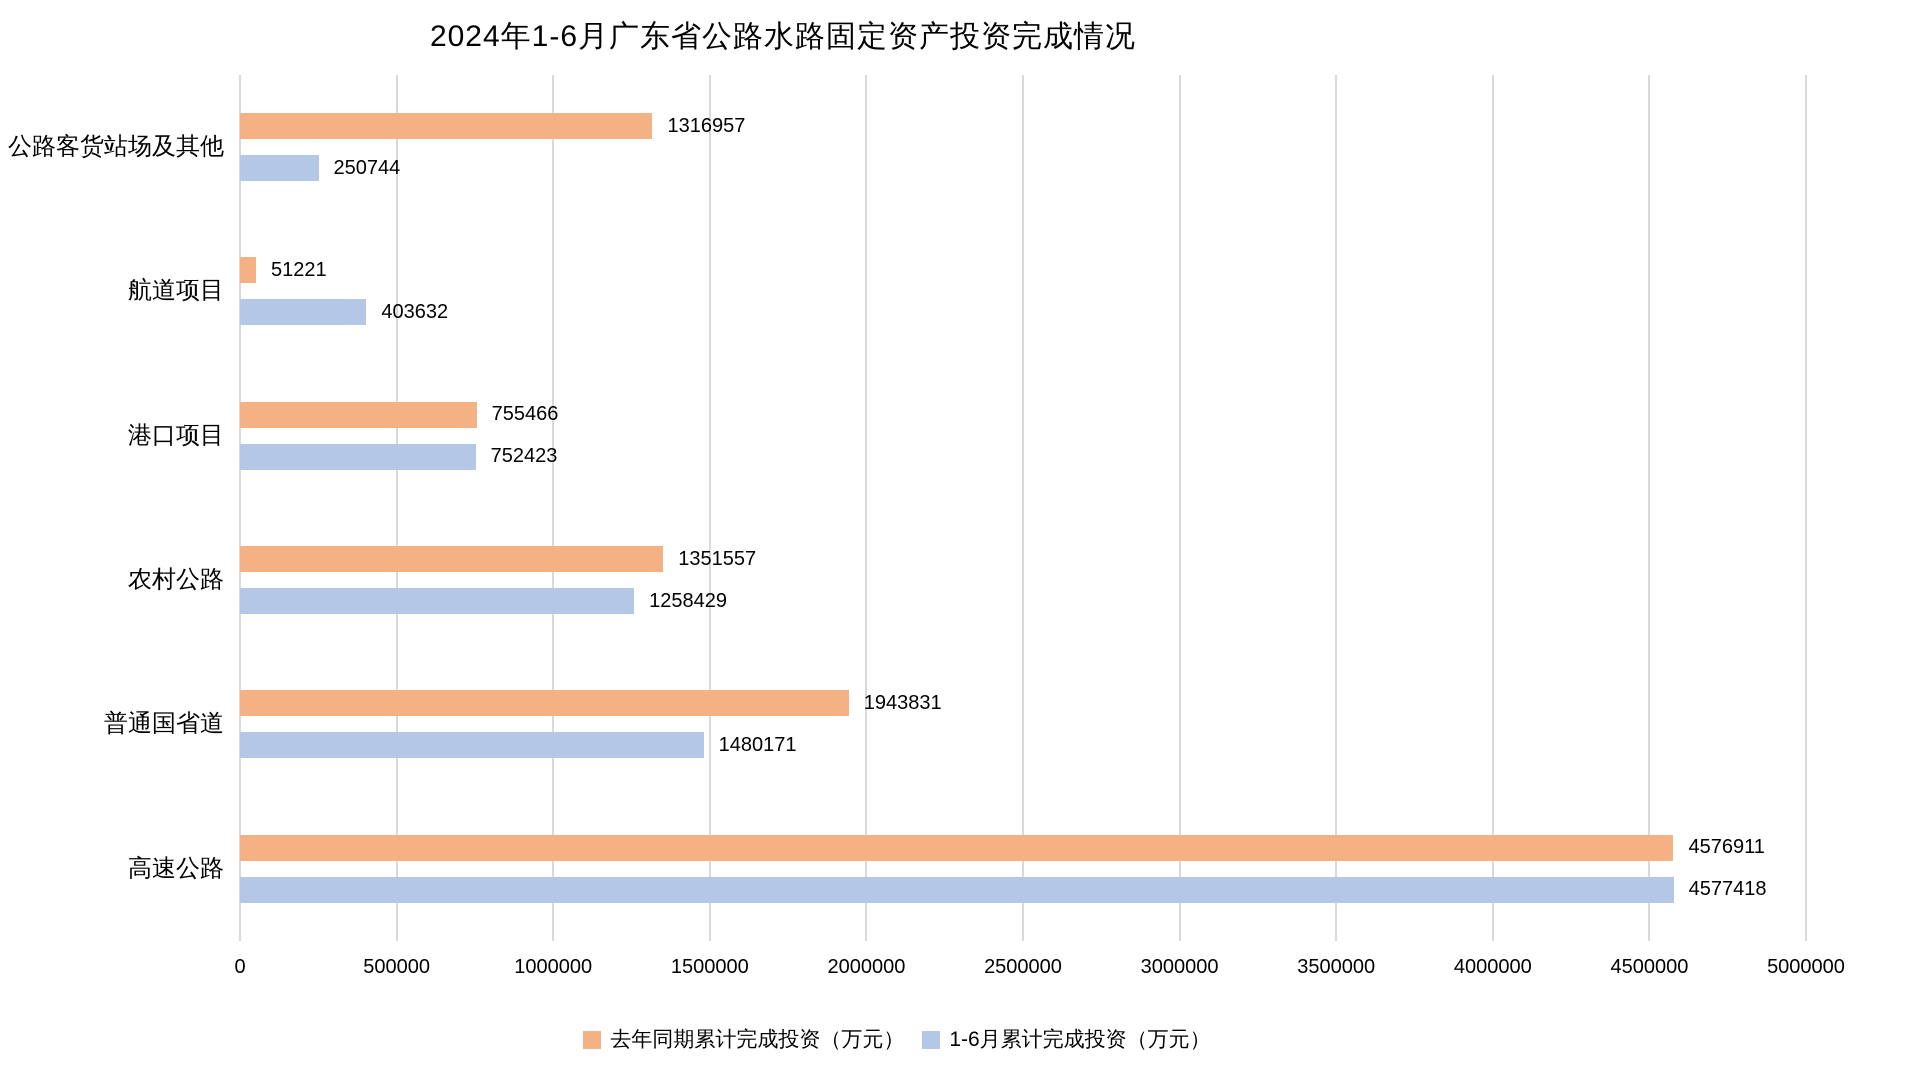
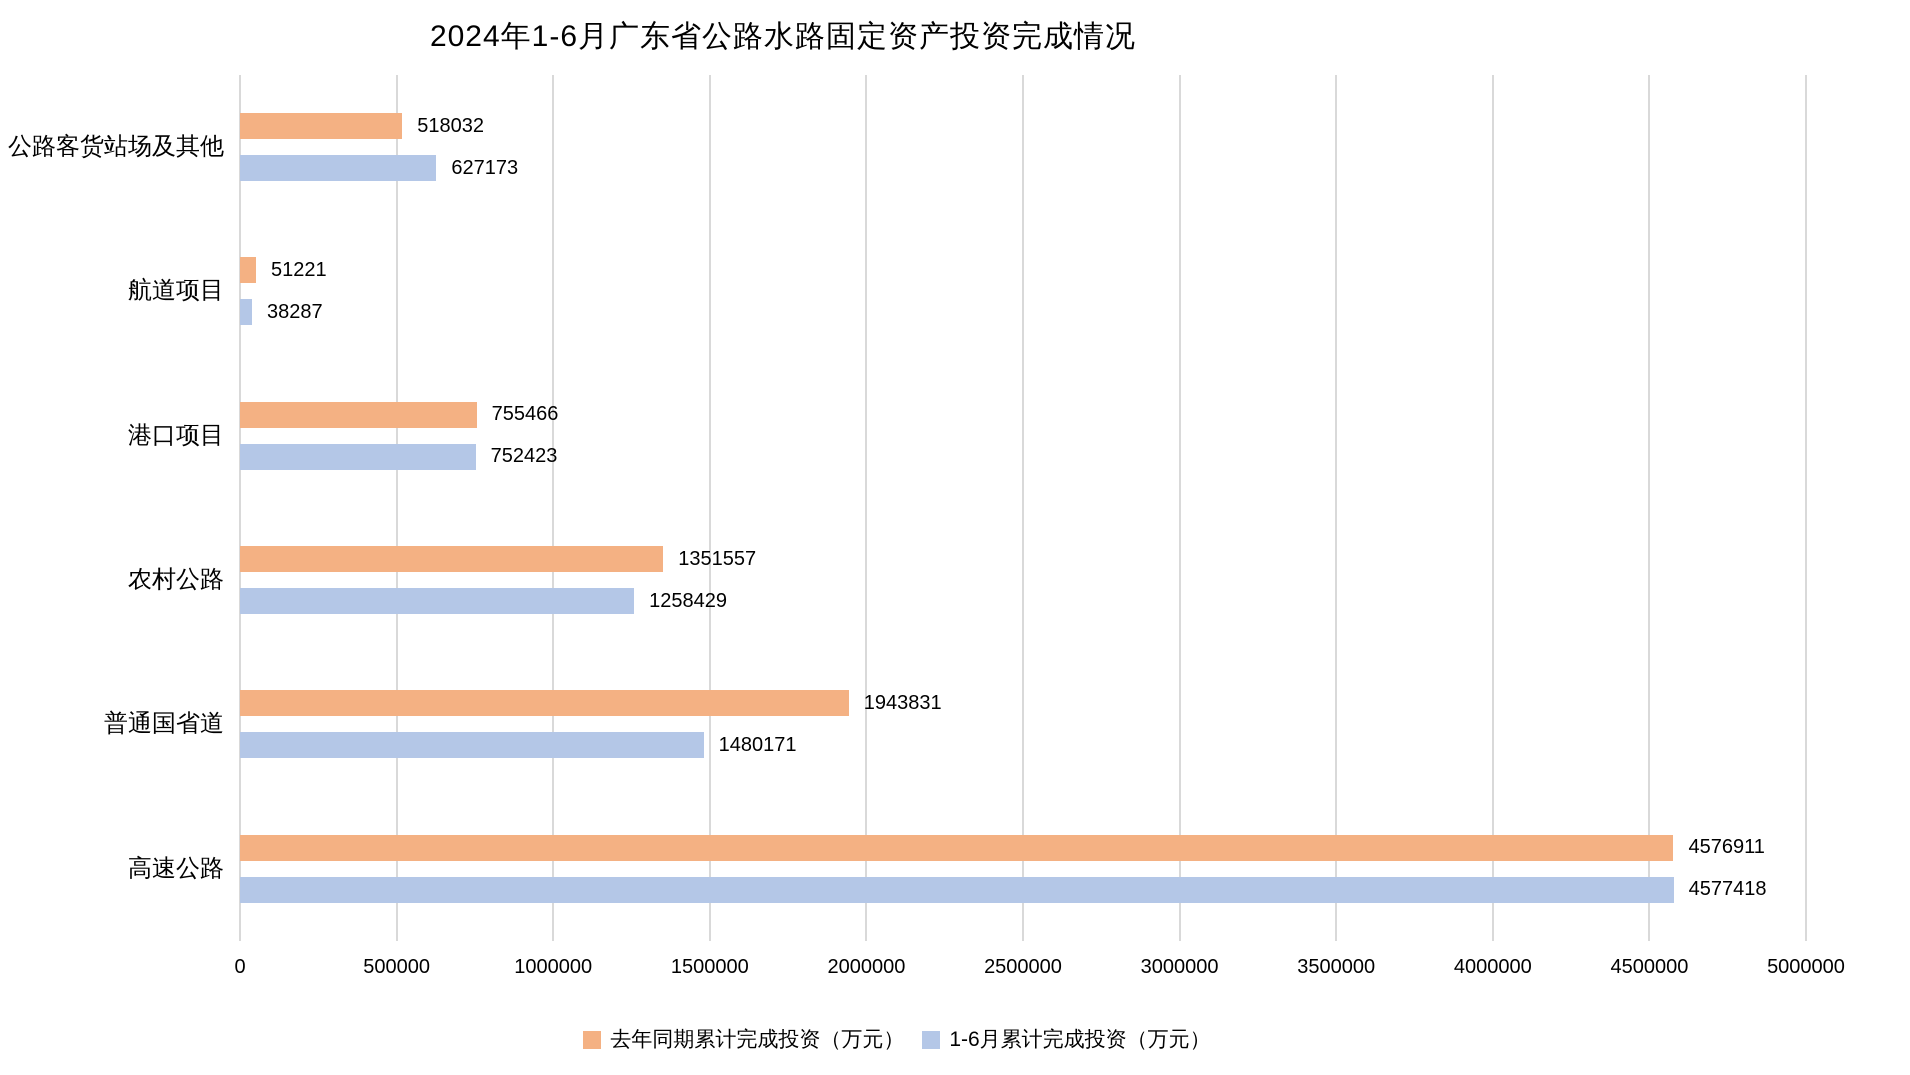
去年同期累计完成投资（万元）/公路客货站场及其他: 1316957 -> 518032
1-6月累计完成投资（万元）/公路客货站场及其他: 250744 -> 627173
1-6月累计完成投资（万元）/航道项目: 403632 -> 38287
